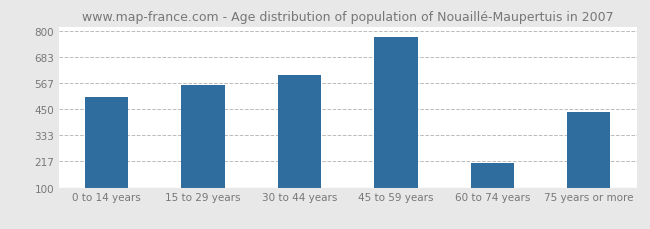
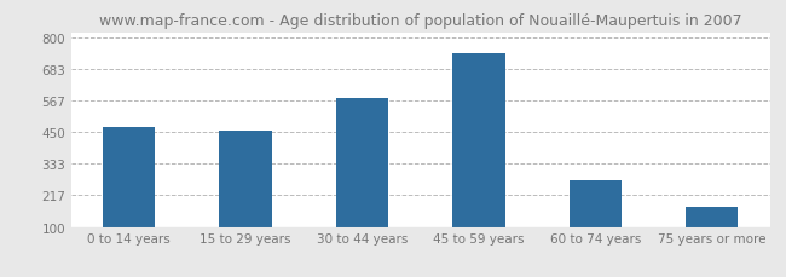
0 to 14 years: 505 -> 470
15 to 29 years: 560 -> 458
30 to 44 years: 605 -> 578
45 to 59 years: 775 -> 743
60 to 74 years: 210 -> 272
75 years or more: 440 -> 175
